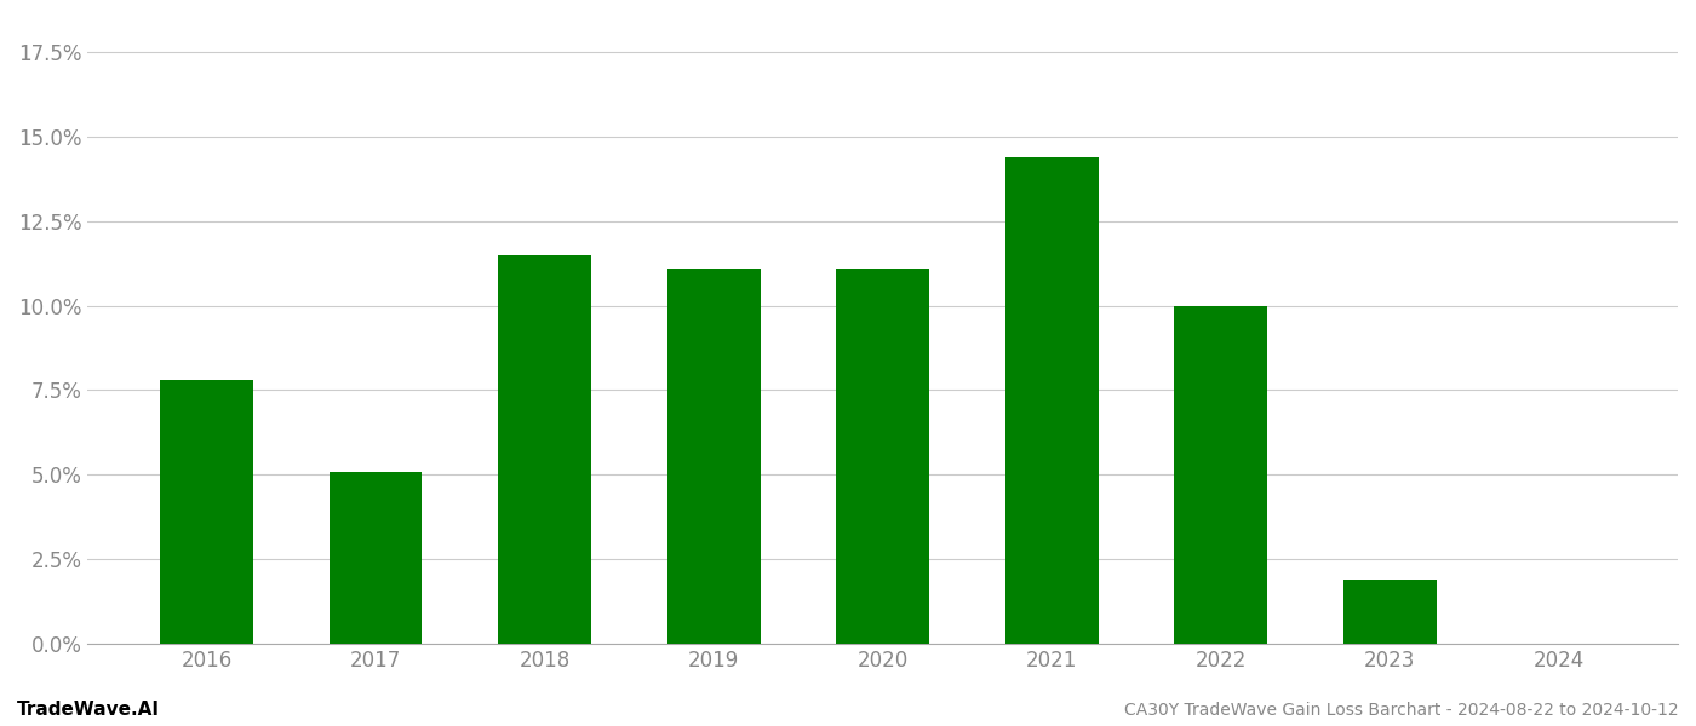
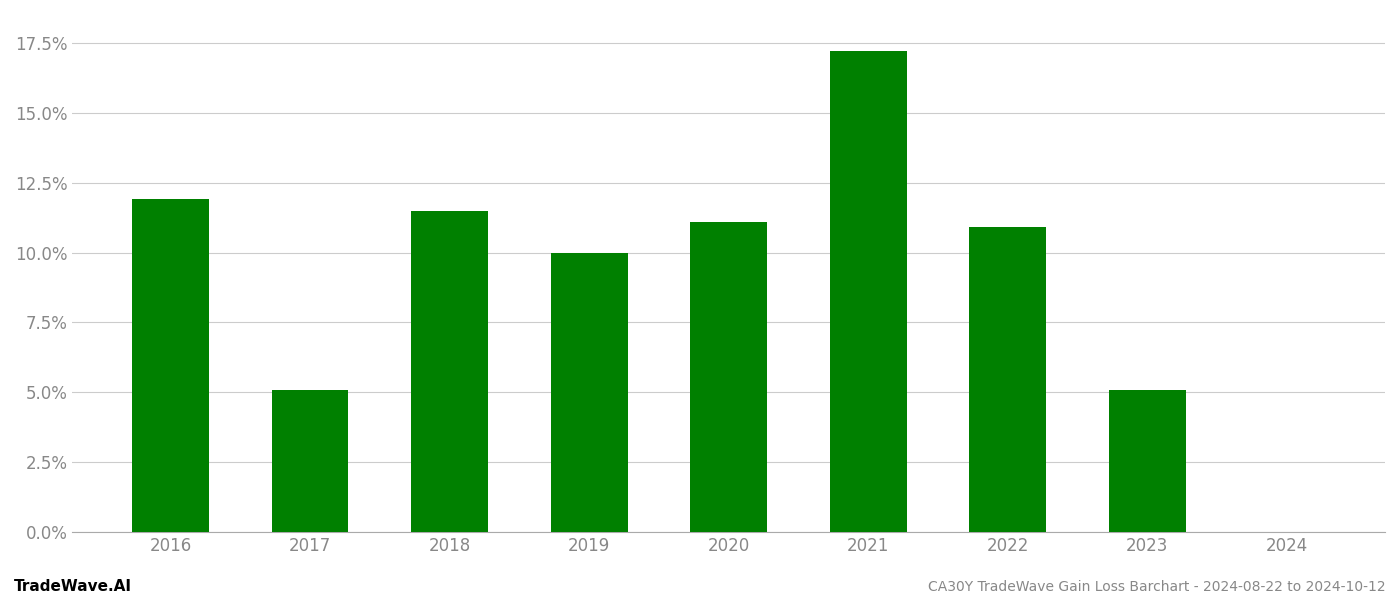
2016: 7.8% -> 11.9%
2019: 11.1% -> 10.0%
2021: 14.4% -> 17.2%
2022: 10.0% -> 10.9%
2023: 1.9% -> 5.1%
